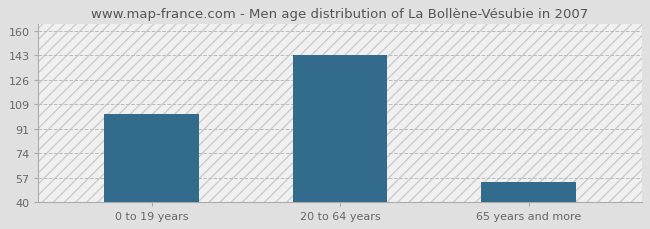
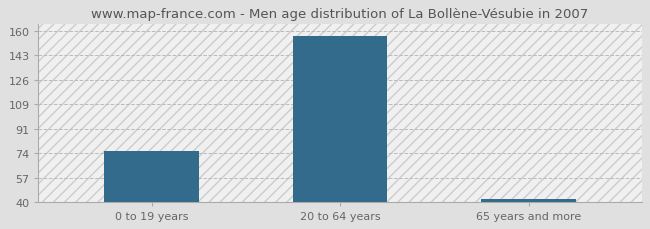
0 to 19 years: 102 -> 76
20 to 64 years: 143 -> 157
65 years and more: 54 -> 42
